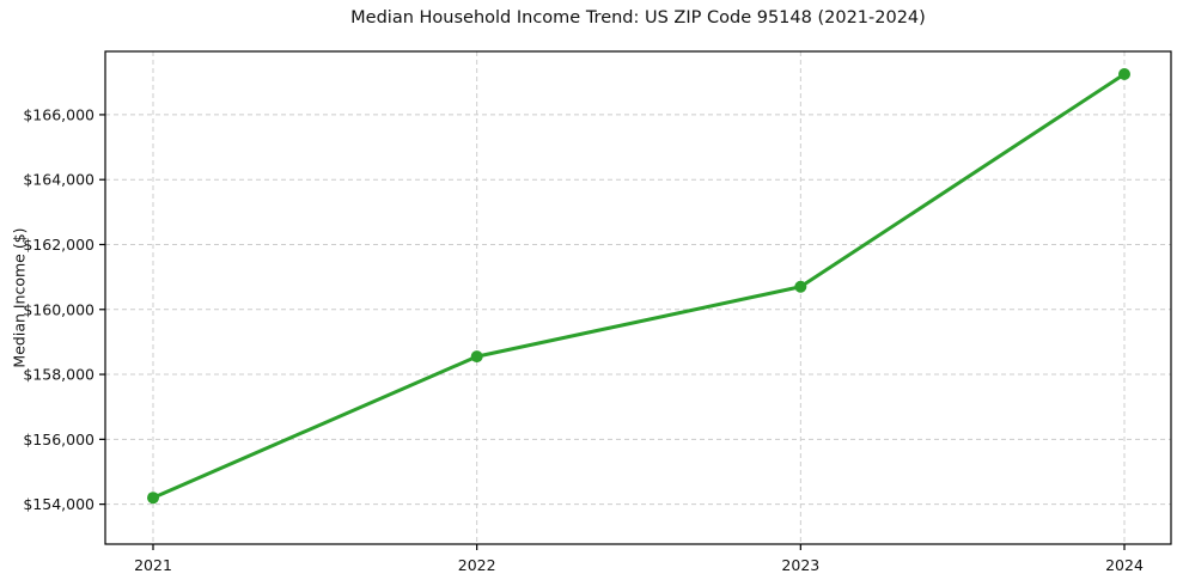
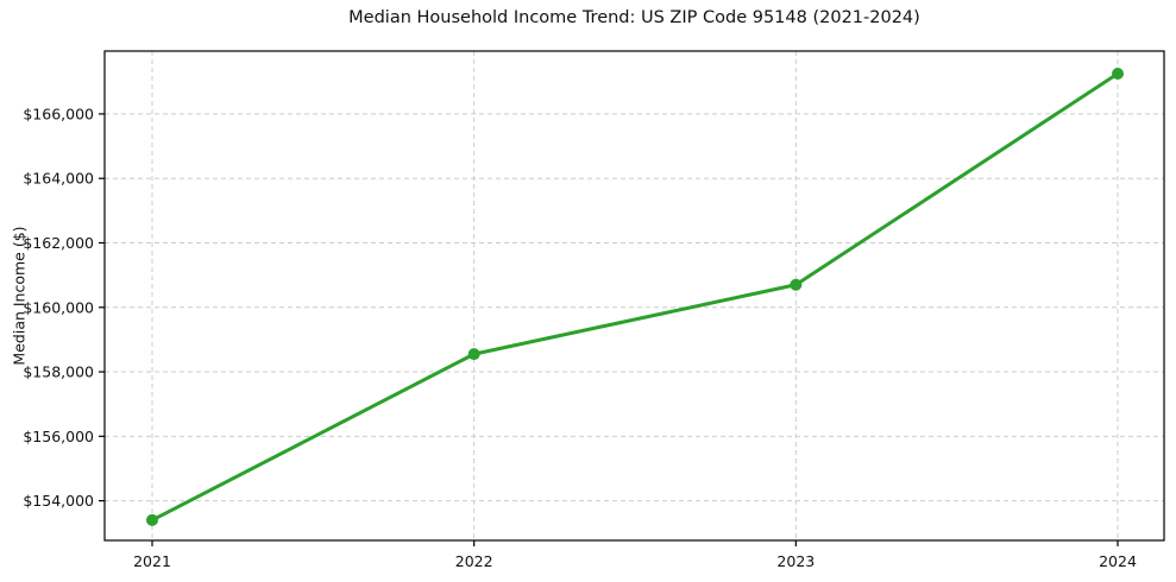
2021: $154200 -> $153400
